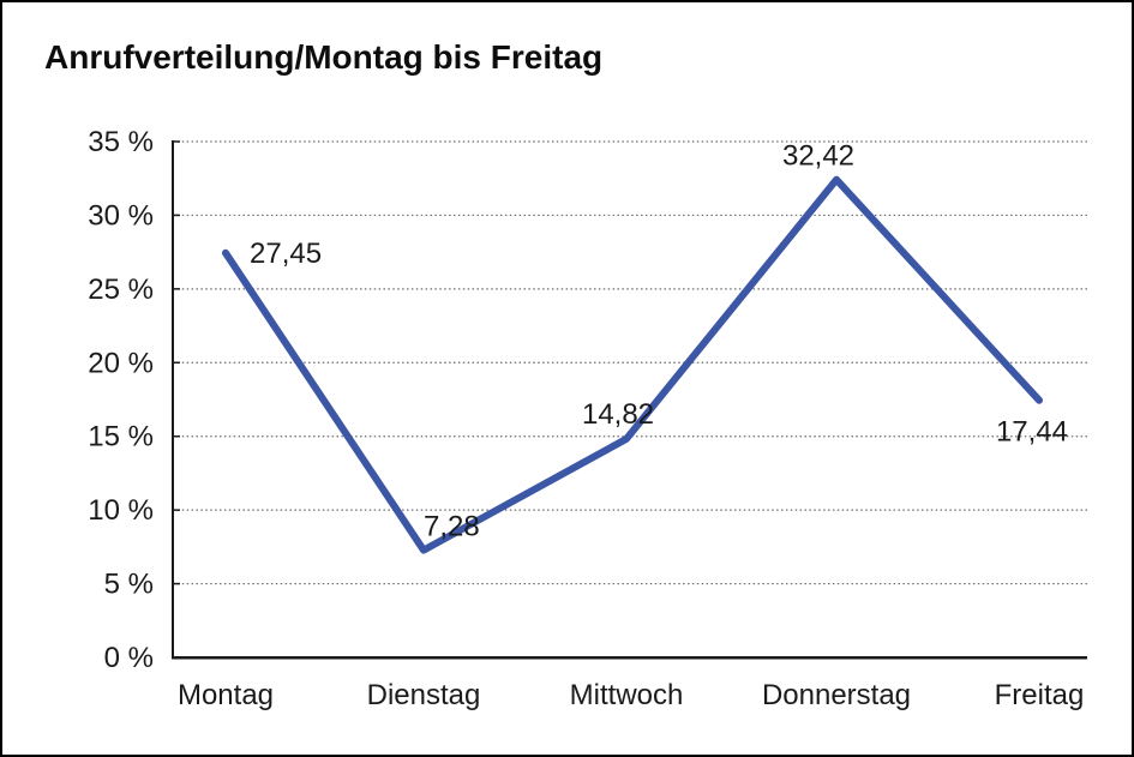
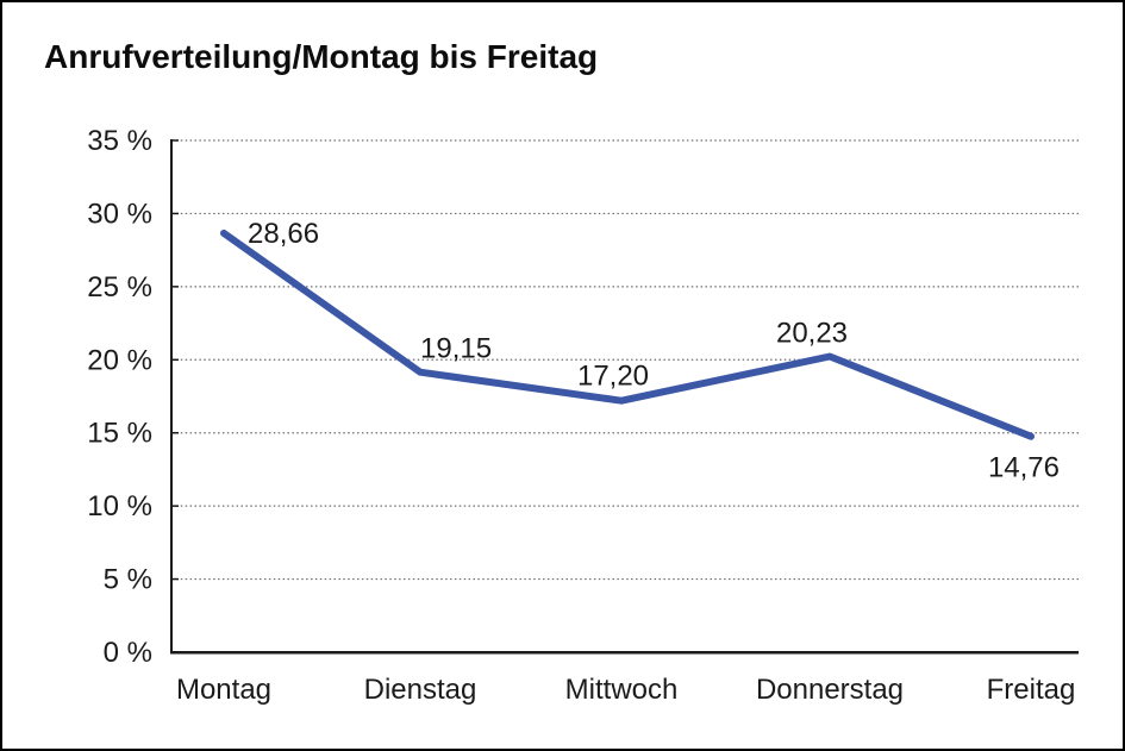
Montag: 27,45 -> 28,66
Dienstag: 7,28 -> 19,15
Mittwoch: 14,82 -> 17,20
Donnerstag: 32,42 -> 20,23
Freitag: 17,44 -> 14,76
